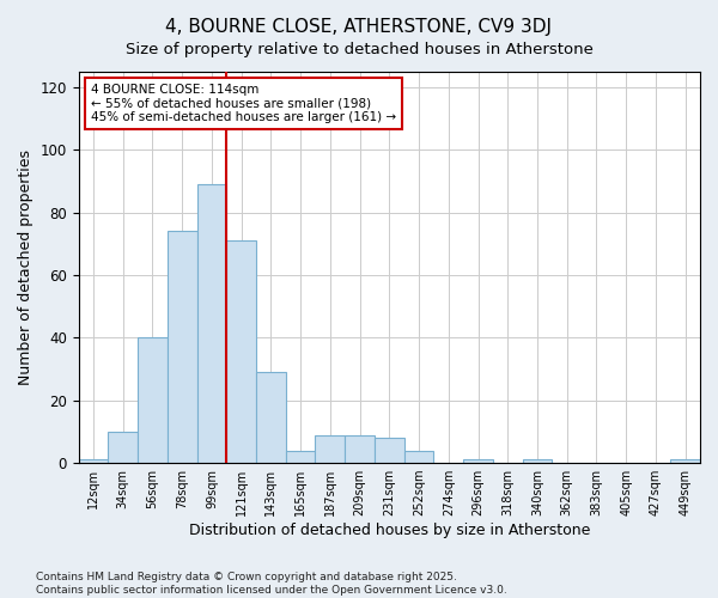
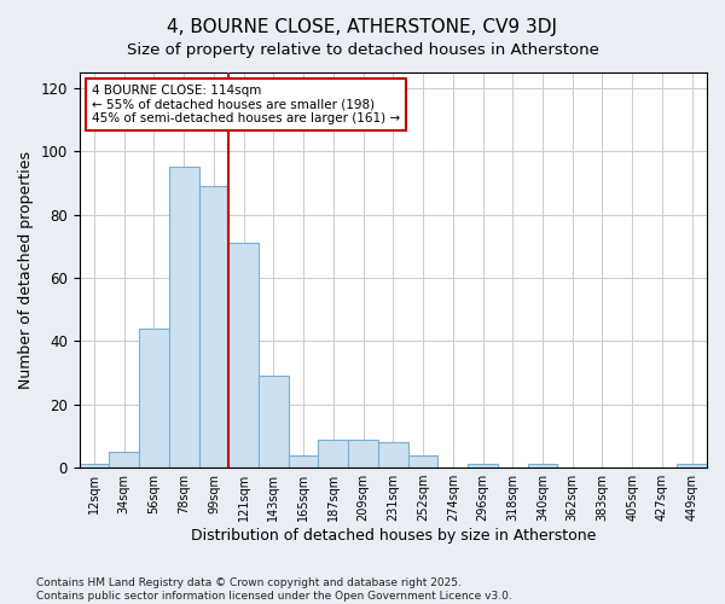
34sqm: 10 -> 5
56sqm: 40 -> 44
78sqm: 74 -> 95
